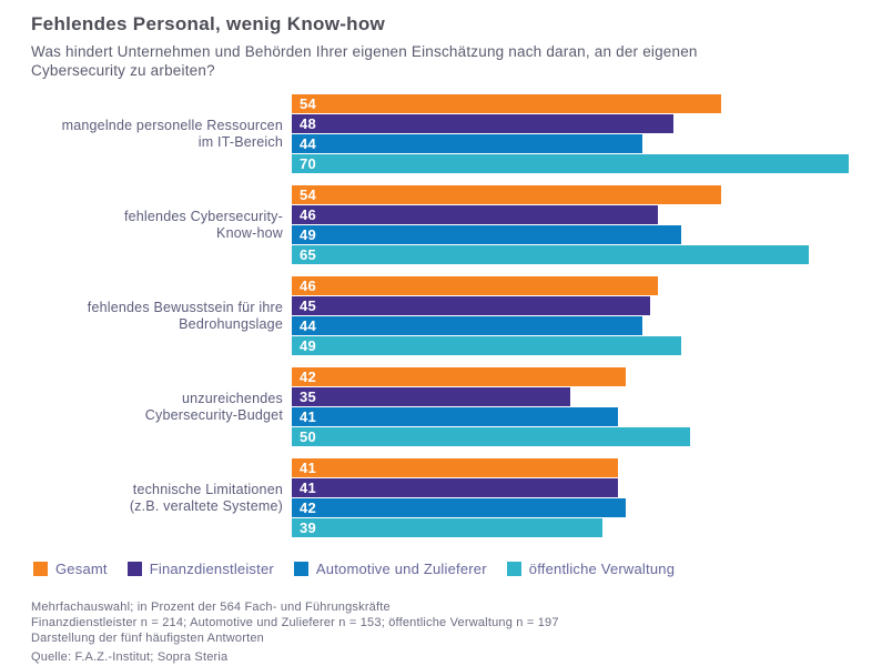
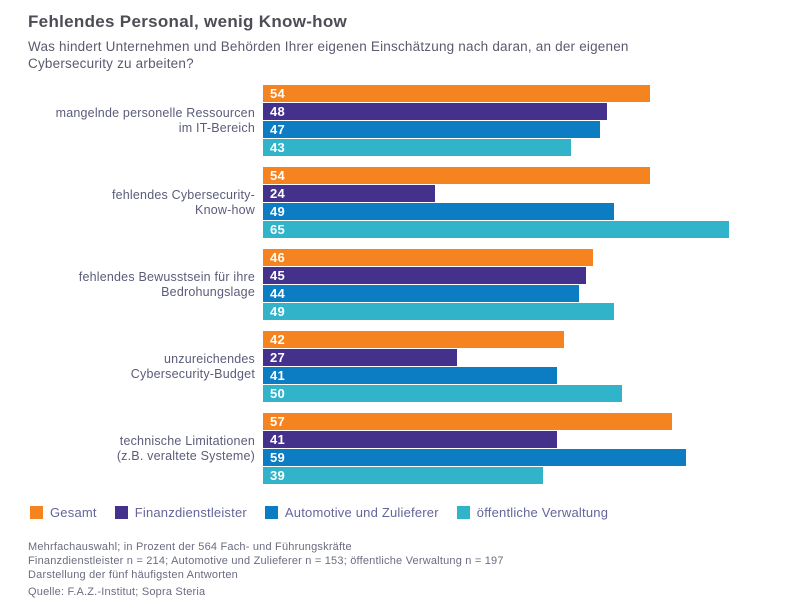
Automotive und Zulieferer/mangelnde personelle Ressourcen im IT-Bereich: 44 -> 47
öffentliche Verwaltung/mangelnde personelle Ressourcen im IT-Bereich: 70 -> 43
Finanzdienstleister/fehlendes Cybersecurity- Know-how: 46 -> 24
Finanzdienstleister/unzureichendes Cybersecurity-Budget: 35 -> 27
Gesamt/technische Limitationen (z.B. veraltete Systeme): 41 -> 57
Automotive und Zulieferer/technische Limitationen (z.B. veraltete Systeme): 42 -> 59
